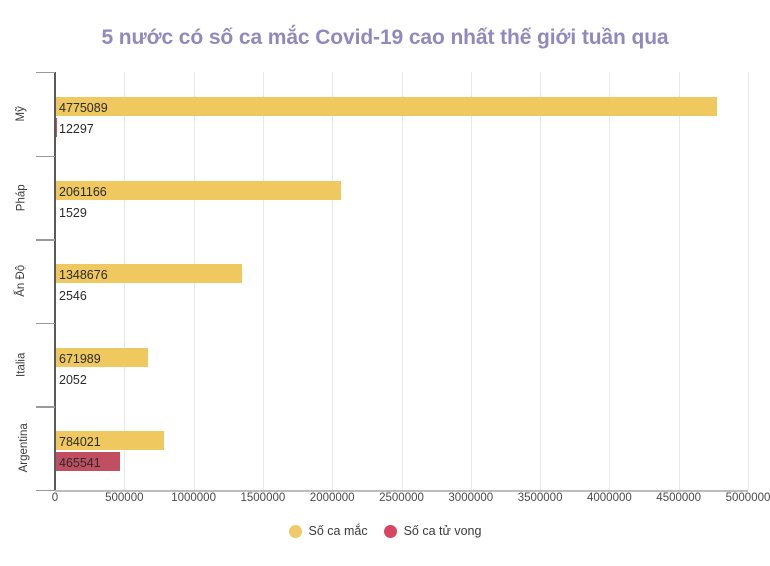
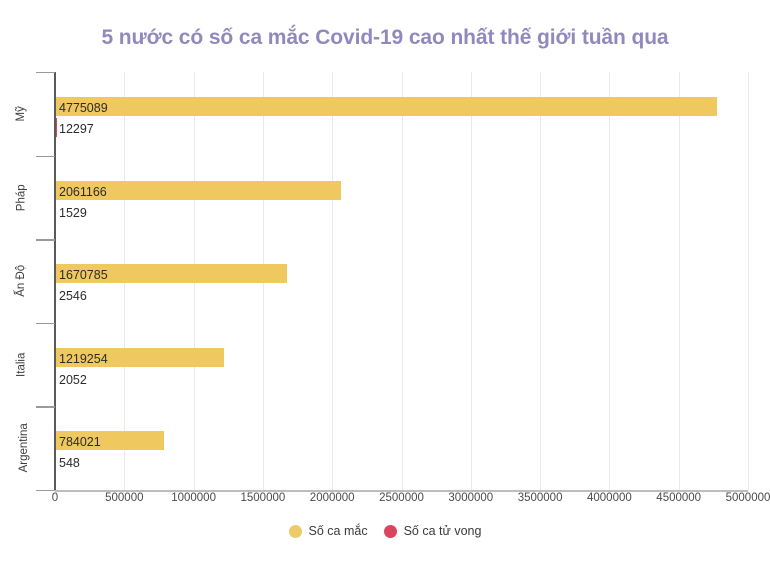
Số ca mắc/Ấn Độ: 1348676 -> 1670785
Số ca mắc/Italia: 671989 -> 1219254
Số ca tử vong/Argentina: 465541 -> 548
